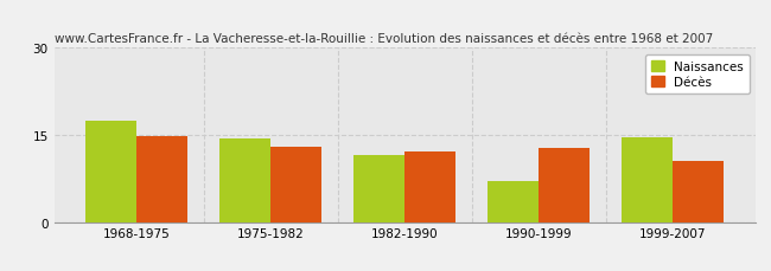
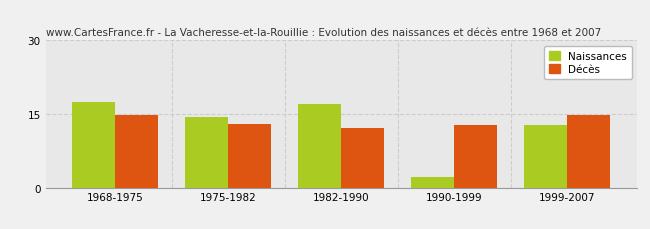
Naissances/1982-1990: 11.5 -> 17.0
Naissances/1990-1999: 7.0 -> 2.2
Naissances/1999-2007: 14.5 -> 12.7
Décès/1999-2007: 10.5 -> 14.7
